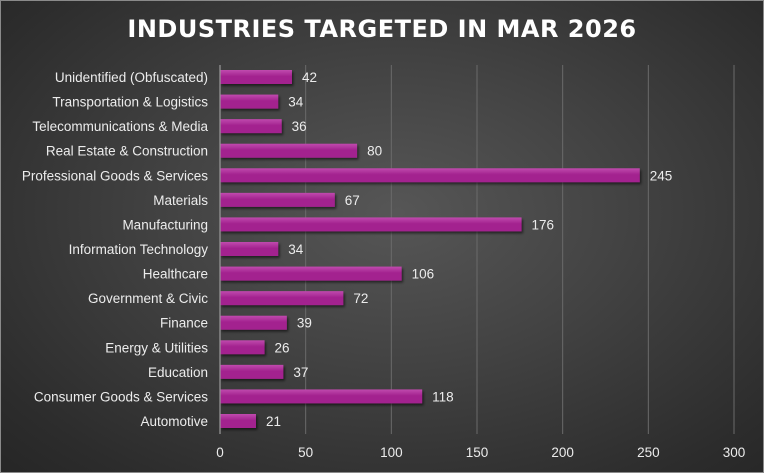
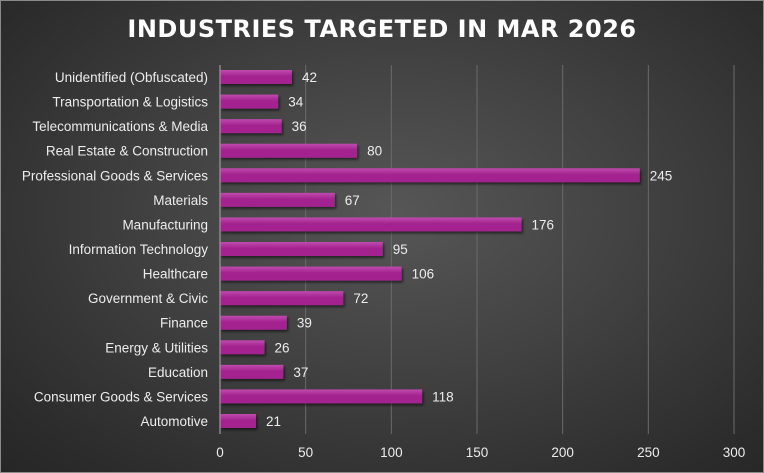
Information Technology: 34 -> 95
